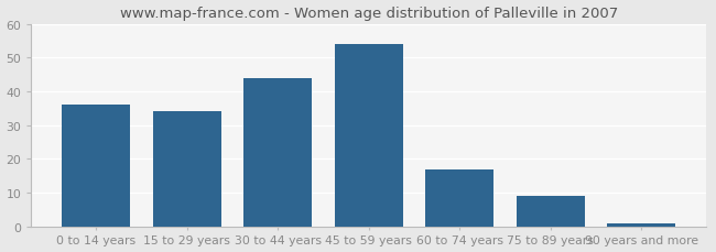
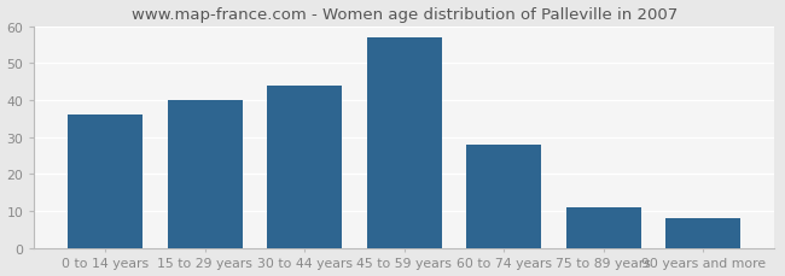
15 to 29 years: 34 -> 40
45 to 59 years: 54 -> 57
60 to 74 years: 17 -> 28
75 to 89 years: 9 -> 11
90 years and more: 1 -> 8
